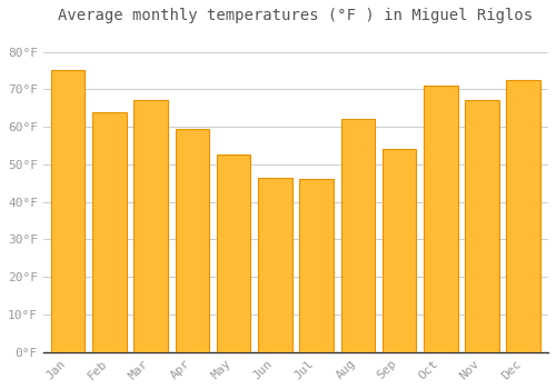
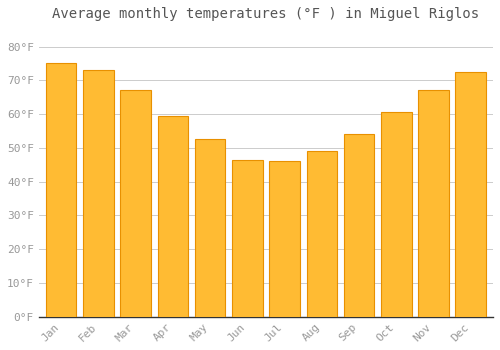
Feb: 64.0°F -> 73.0°F
Aug: 62.0°F -> 49.0°F
Oct: 71.0°F -> 60.5°F
